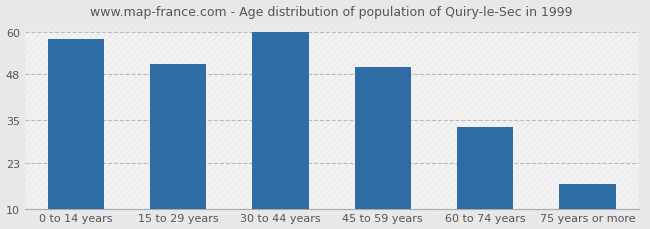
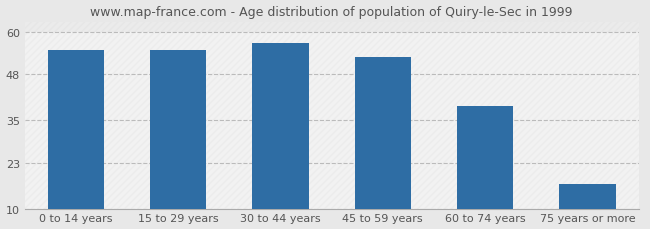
0 to 14 years: 58 -> 55
15 to 29 years: 51 -> 55
30 to 44 years: 60 -> 57
45 to 59 years: 50 -> 53
60 to 74 years: 33 -> 39
